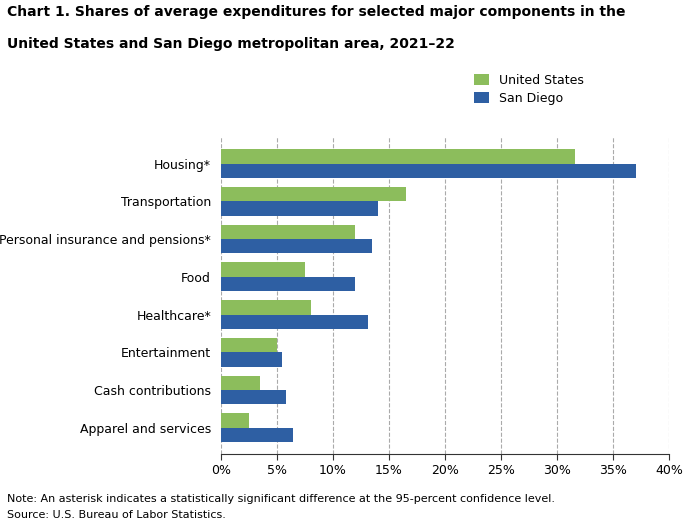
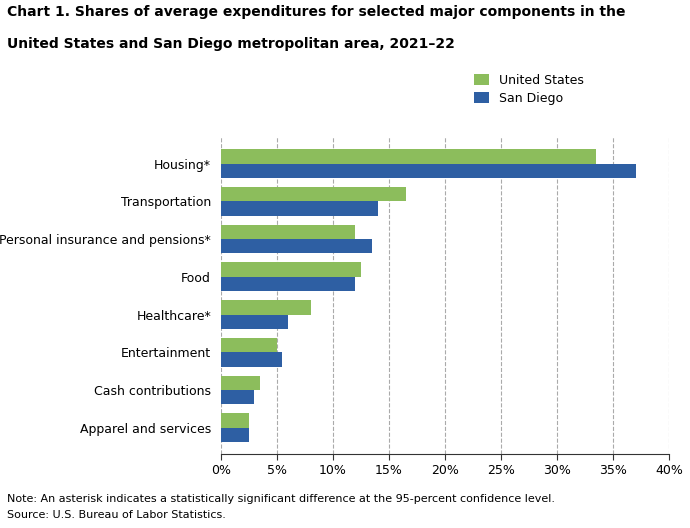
United States/Housing*: 31.6% -> 33.5%
United States/Food: 7.5% -> 12.5%
San Diego/Healthcare*: 13.1% -> 6.0%
San Diego/Cash contributions: 5.8% -> 3.0%
San Diego/Apparel and services: 6.4% -> 2.5%
